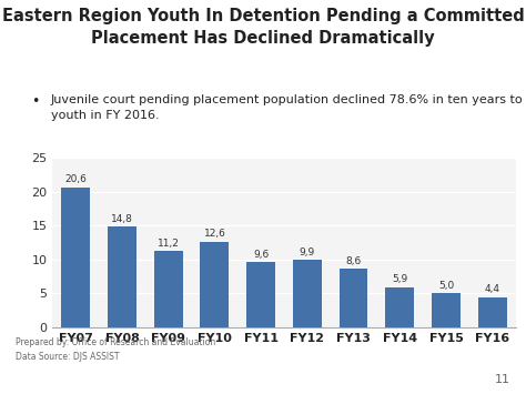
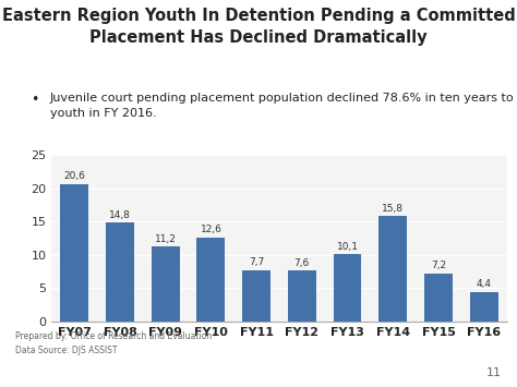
FY11: 9,6 -> 7,7
FY12: 9,9 -> 7,6
FY13: 8,6 -> 10,1
FY14: 5,9 -> 15,8
FY15: 5,0 -> 7,2
